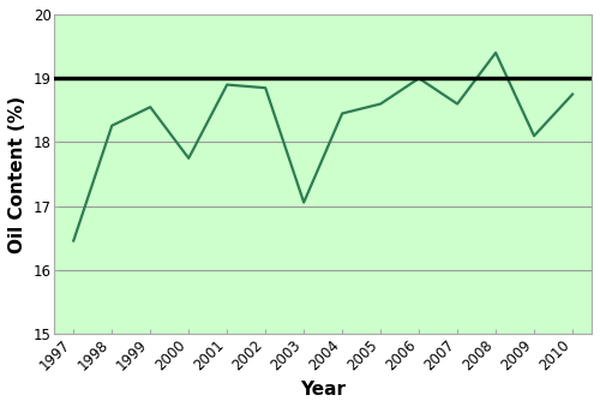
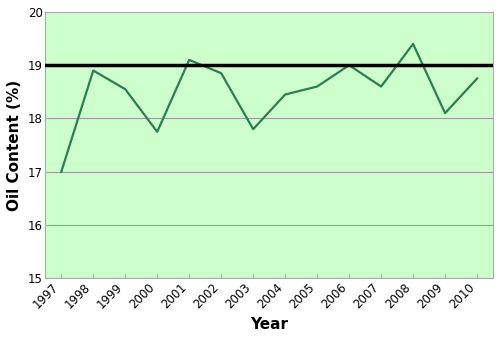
1997: 16.46 -> 17.00
1998: 18.26 -> 18.90
2001: 18.90 -> 19.10
2003: 17.06 -> 17.80
